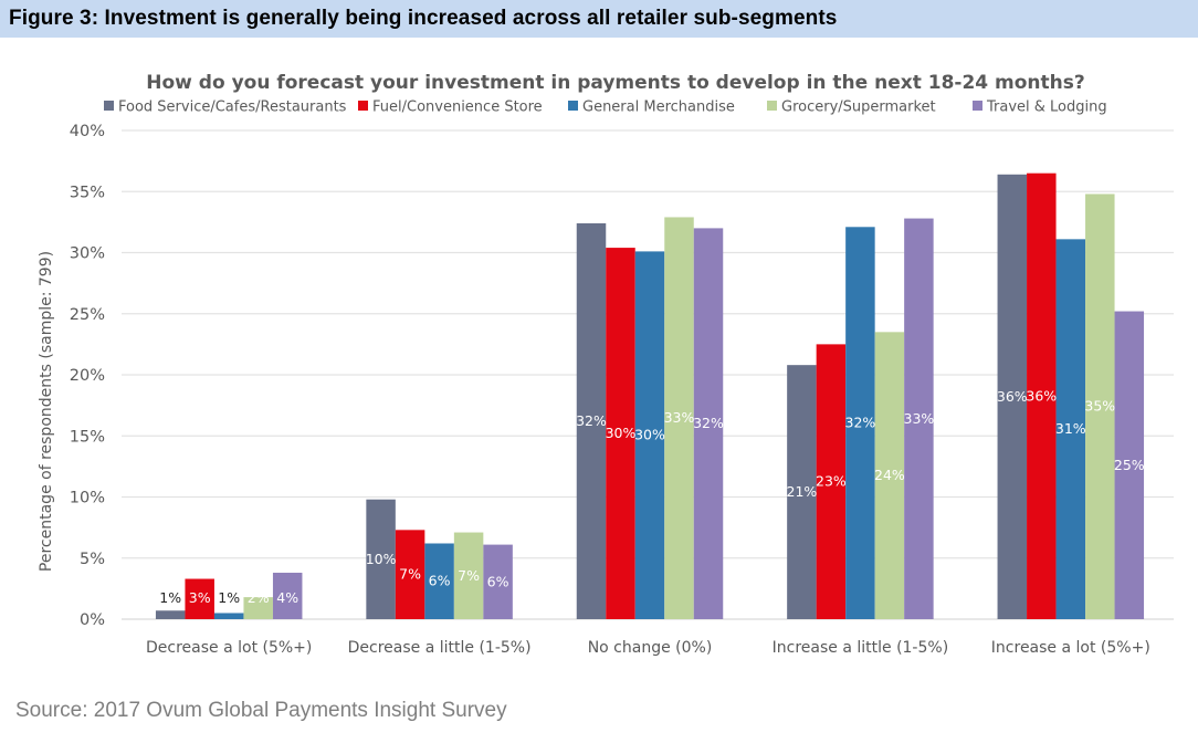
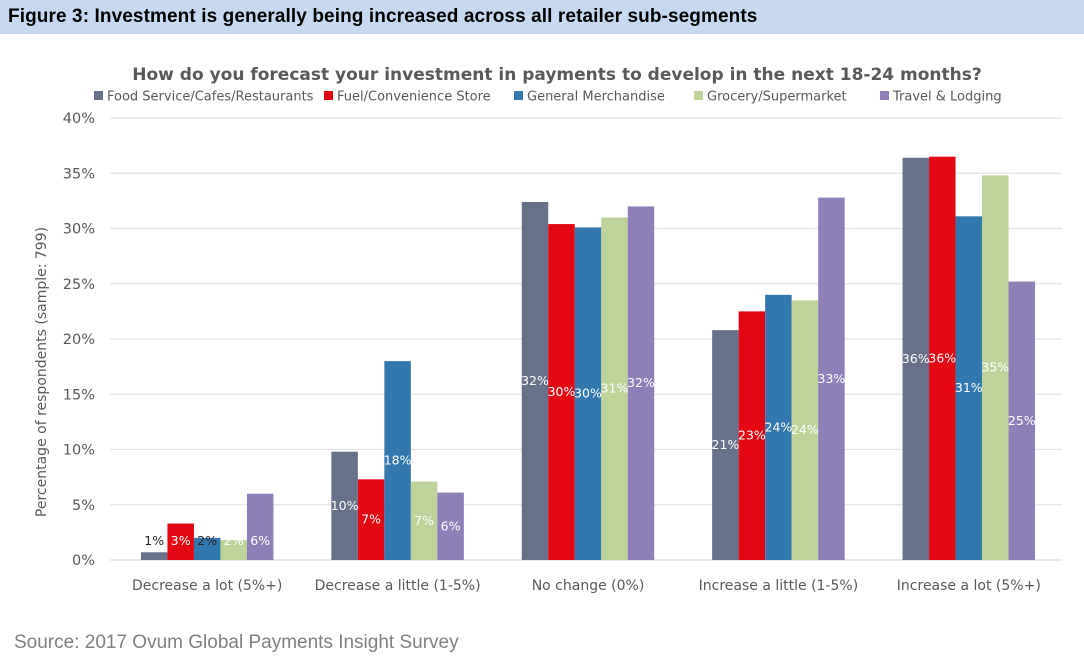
General Merchandise/Decrease a lot (5%+): 1% -> 2%
Travel & Lodging/Decrease a lot (5%+): 4% -> 6%
General Merchandise/Decrease a little (1-5%): 6% -> 18%
Grocery/Supermarket/No change (0%): 33% -> 31%
General Merchandise/Increase a little (1-5%): 32% -> 24%
